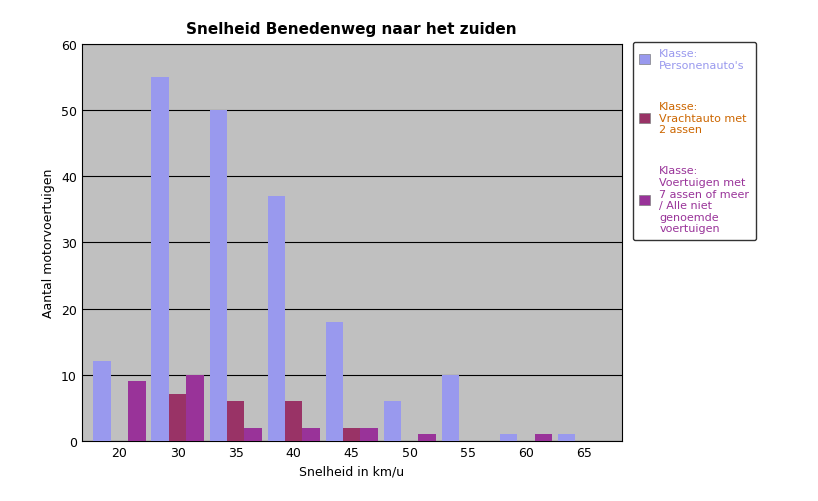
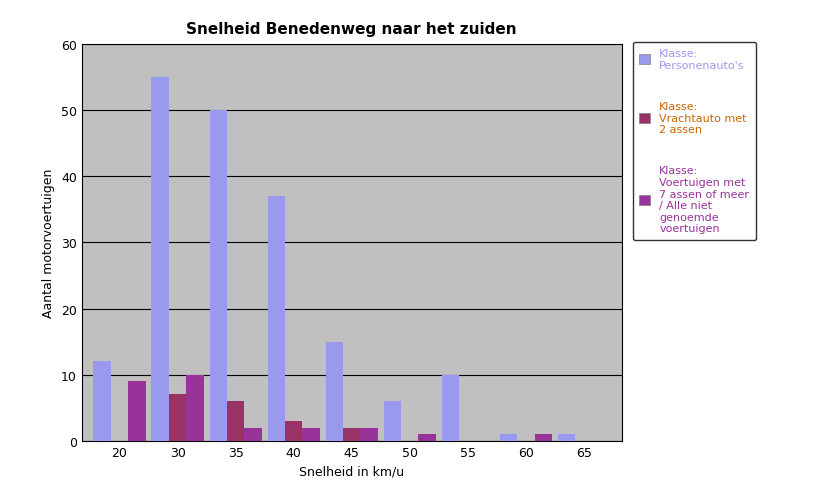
Klasse: Vrachtauto met 2 assen/40: 6 -> 3
Klasse: Personenauto's/45: 18 -> 15
